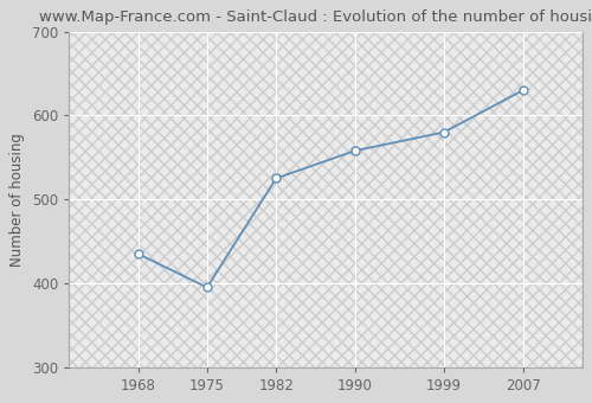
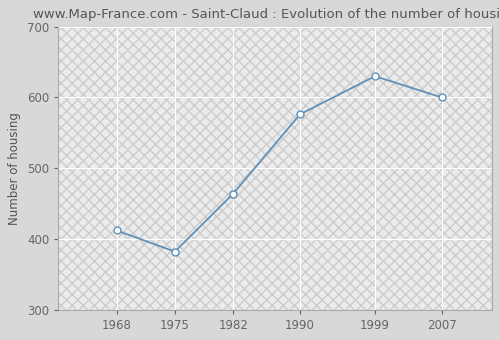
1968: 435 -> 412
1975: 395 -> 382
1982: 525 -> 464
1990: 558 -> 576
1999: 580 -> 630
2007: 630 -> 600
